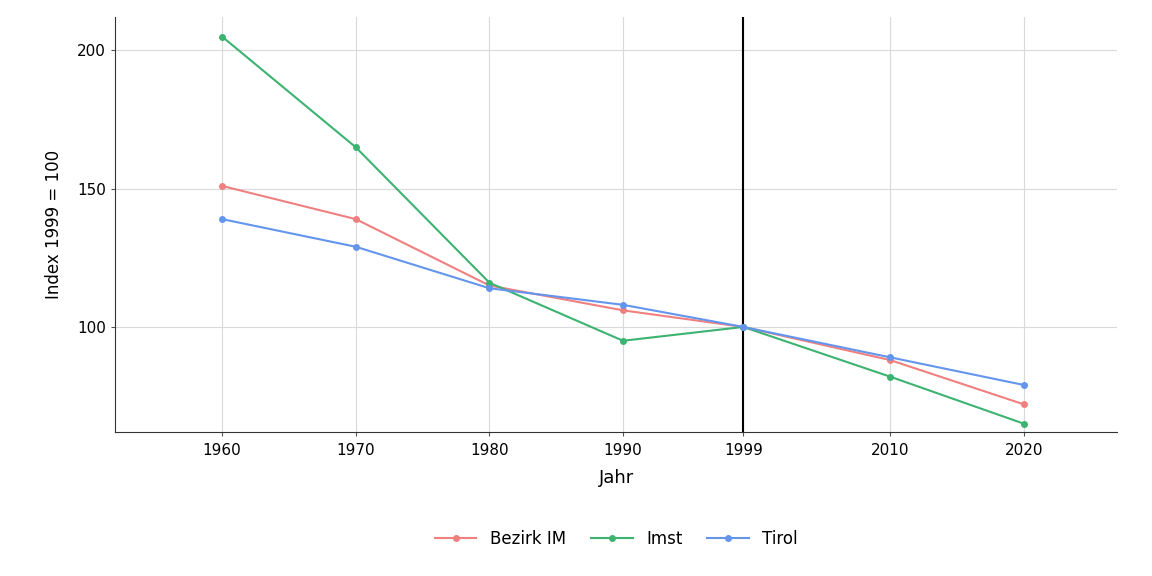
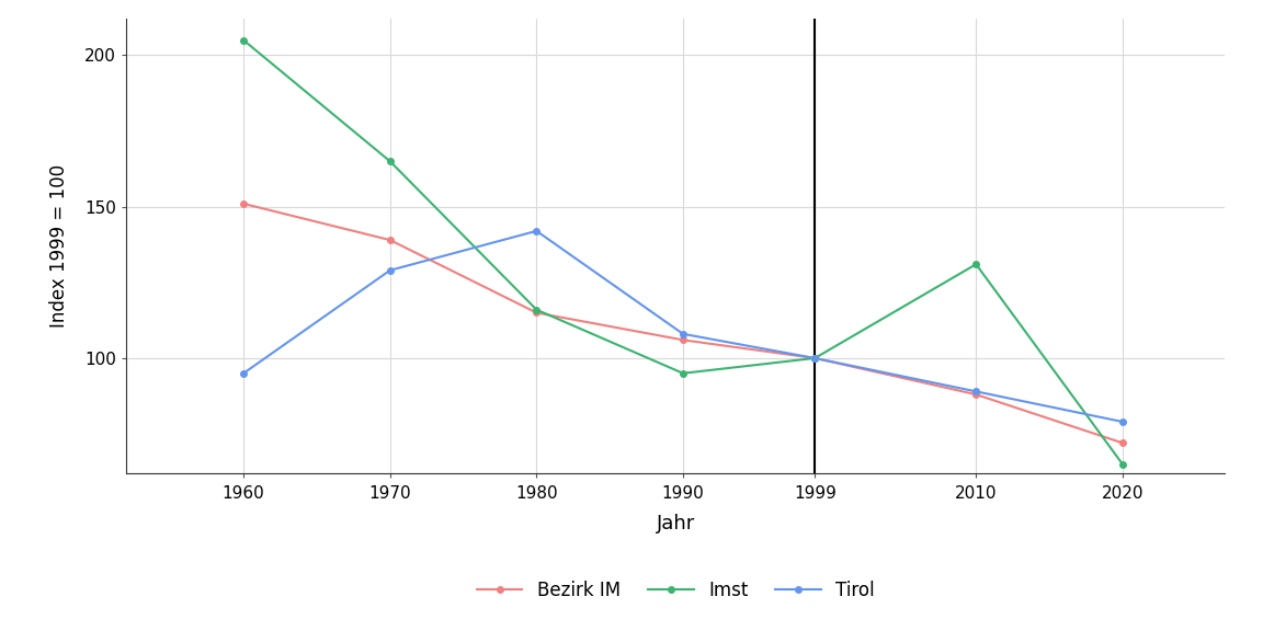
Tirol/1960: 139 -> 95
Tirol/1980: 114 -> 142
Imst/2010: 82 -> 131
